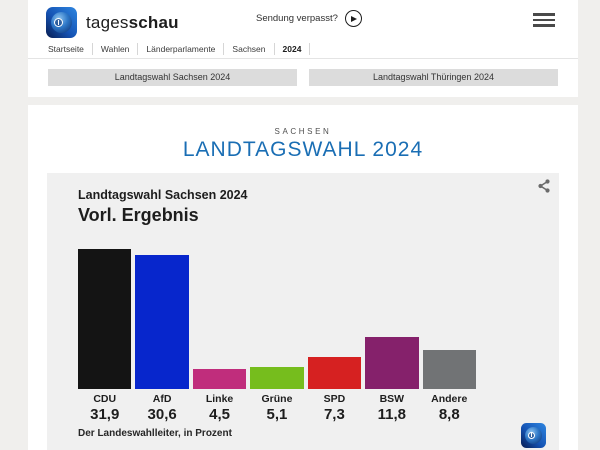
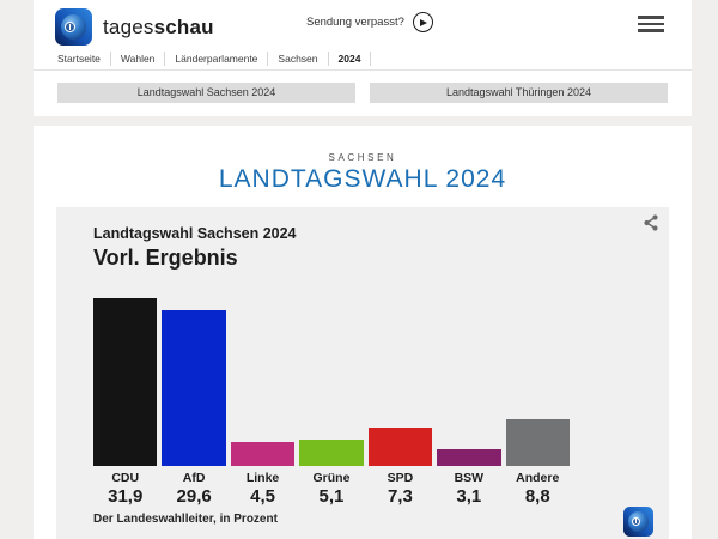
AfD: 30,6 -> 29,6
BSW: 11,8 -> 3,1
